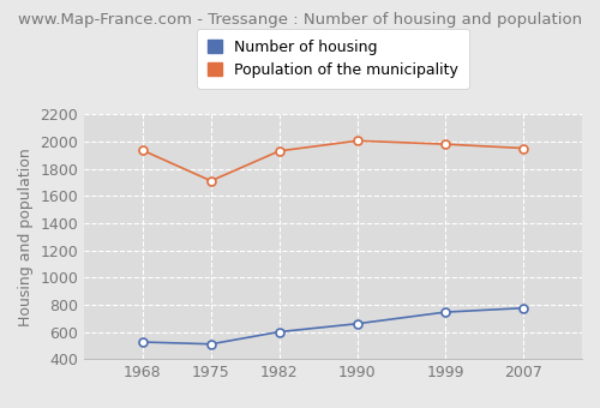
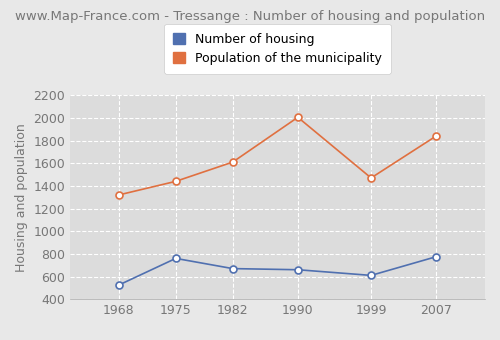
Population of the municipality/1968: 1940 -> 1320
Number of housing/1975: 510 -> 760
Population of the municipality/1975: 1710 -> 1440
Number of housing/1982: 600 -> 670
Population of the municipality/1982: 1930 -> 1610
Number of housing/1999: 740 -> 610
Population of the municipality/1999: 1980 -> 1470
Population of the municipality/2007: 1950 -> 1840
